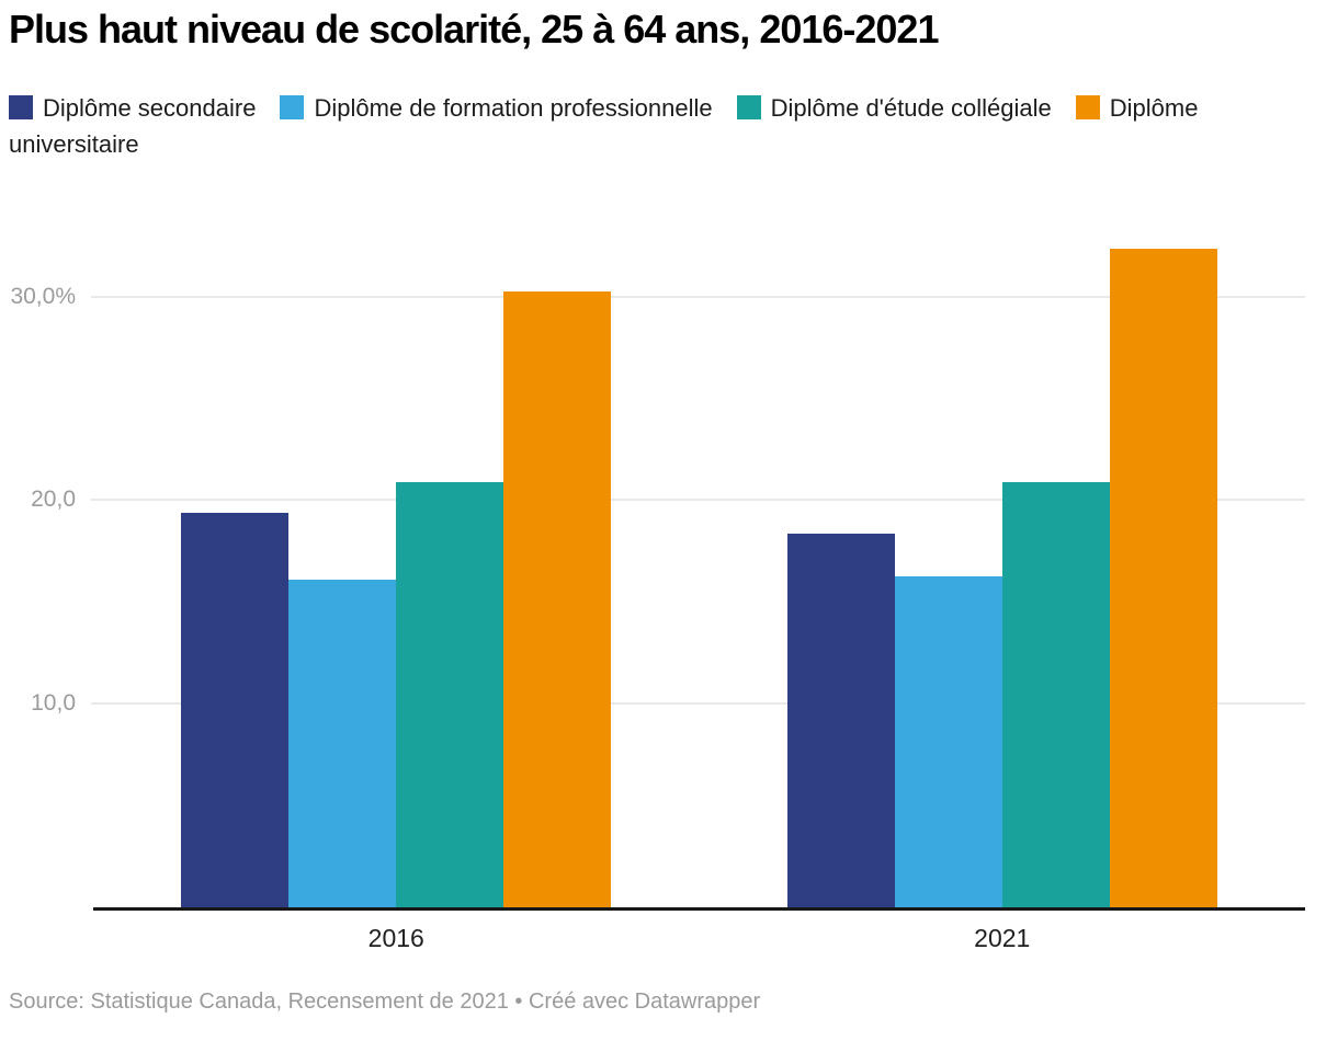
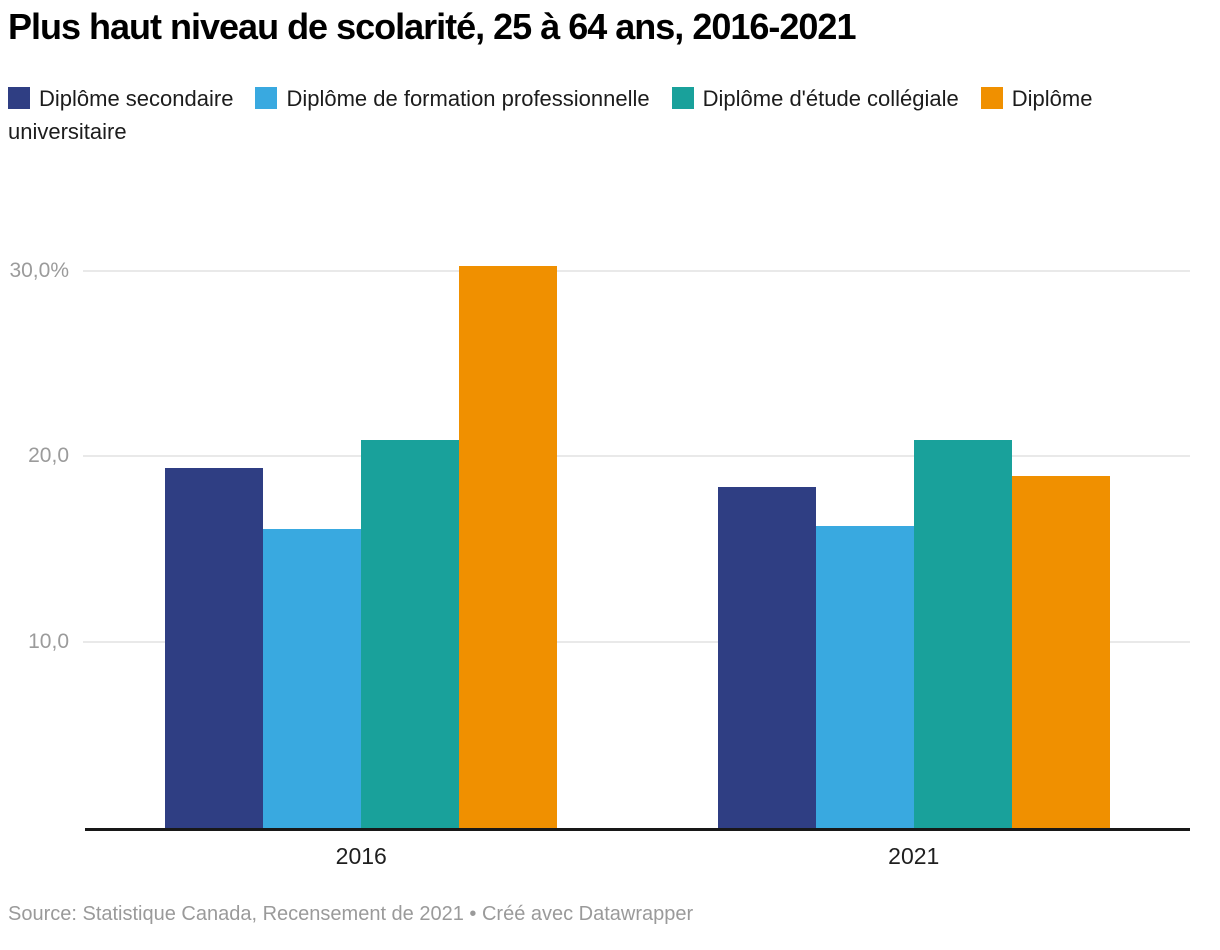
Diplôme universitaire/2021: 32,4% -> 19,0%
